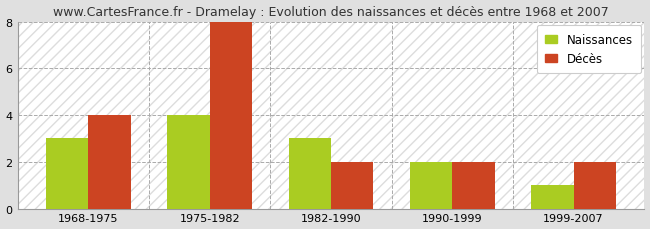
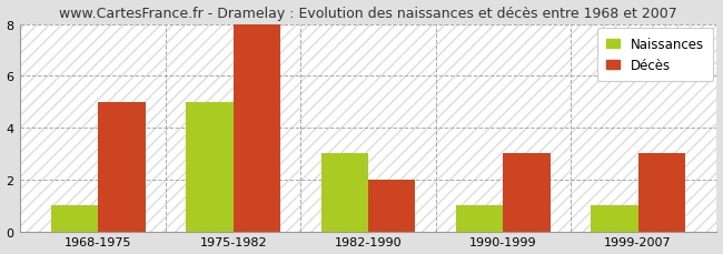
Naissances/1968-1975: 3 -> 1
Décès/1968-1975: 4 -> 5
Naissances/1975-1982: 4 -> 5
Naissances/1990-1999: 2 -> 1
Décès/1990-1999: 2 -> 3
Décès/1999-2007: 2 -> 3
